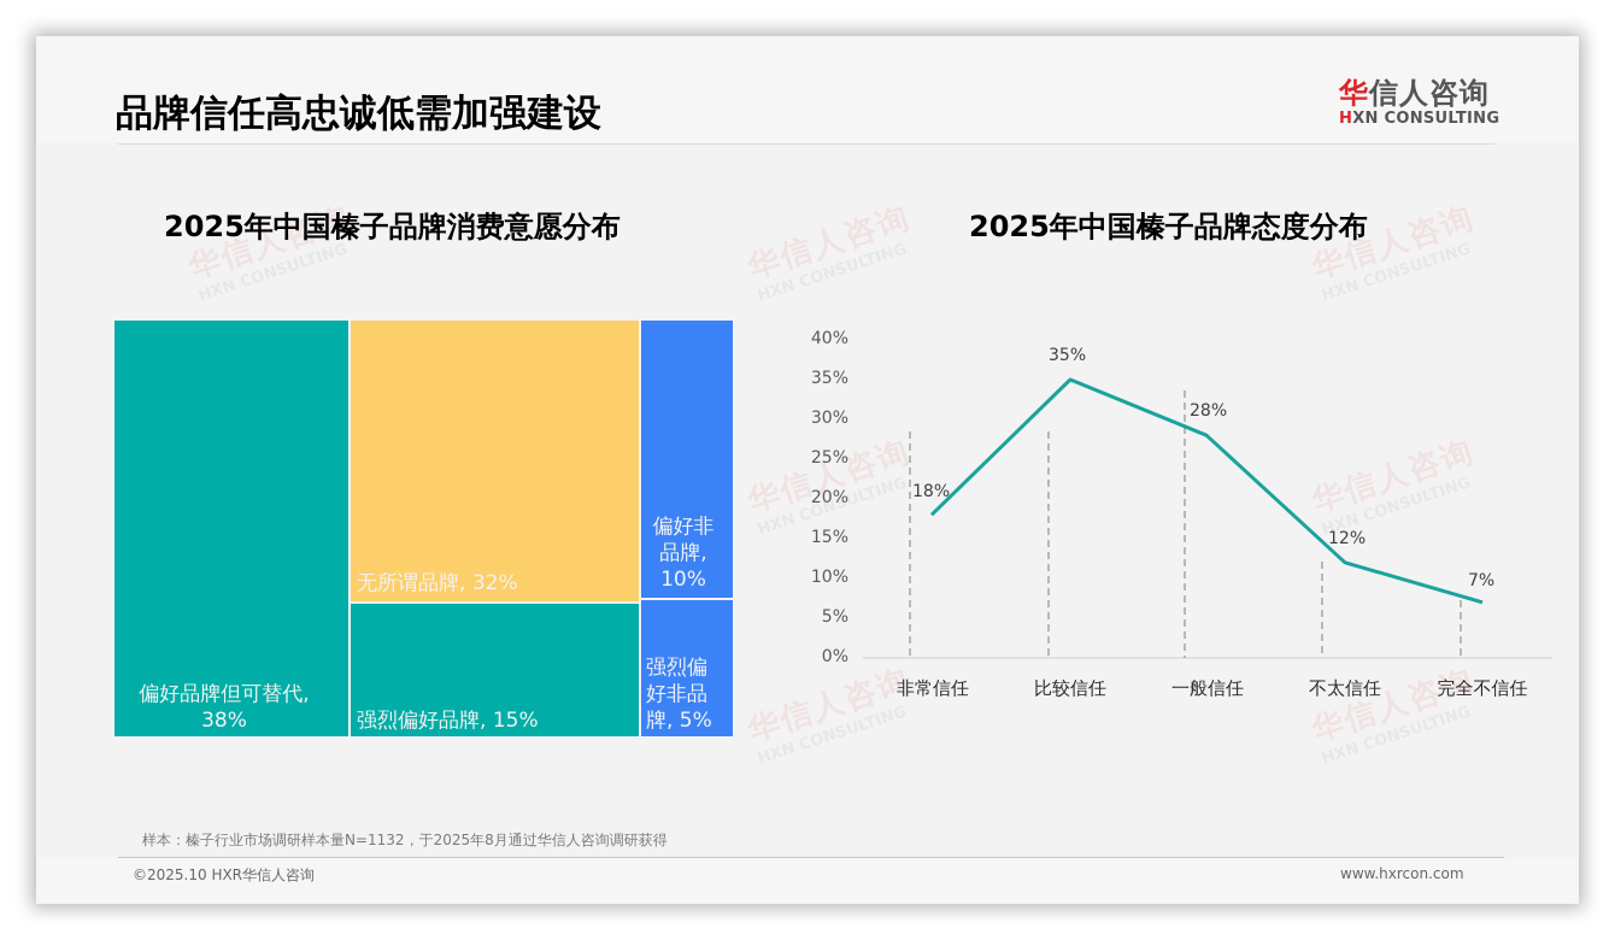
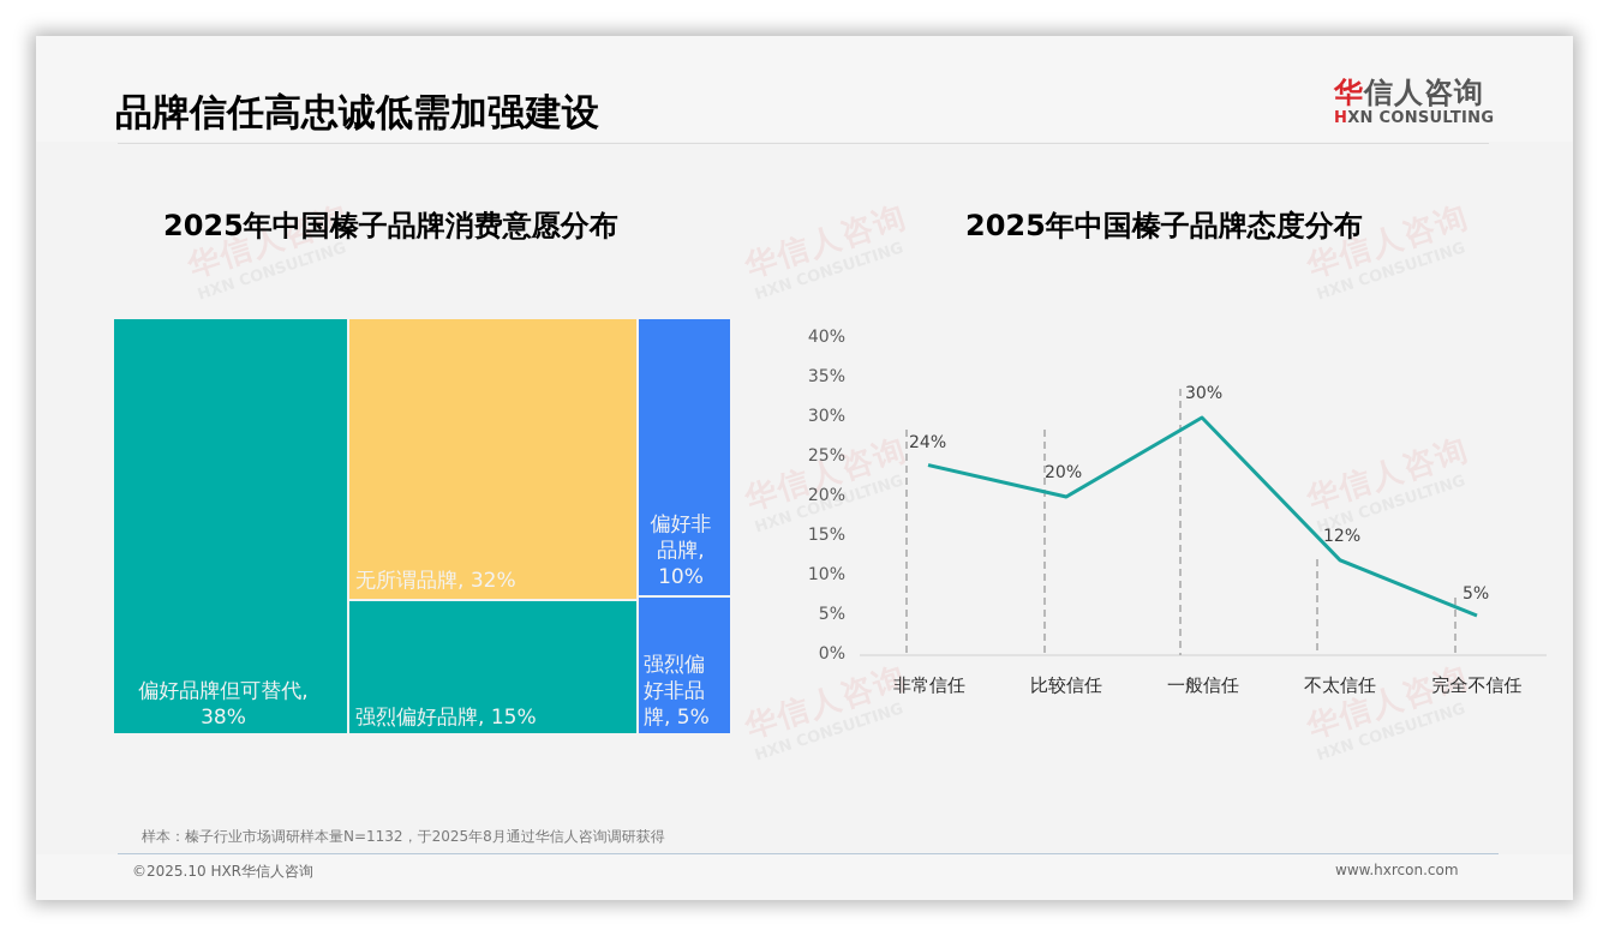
2025年中国榛子品牌态度分布/非常信任: 18% -> 24%
2025年中国榛子品牌态度分布/比较信任: 35% -> 20%
2025年中国榛子品牌态度分布/一般信任: 28% -> 30%
2025年中国榛子品牌态度分布/完全不信任: 7% -> 5%
